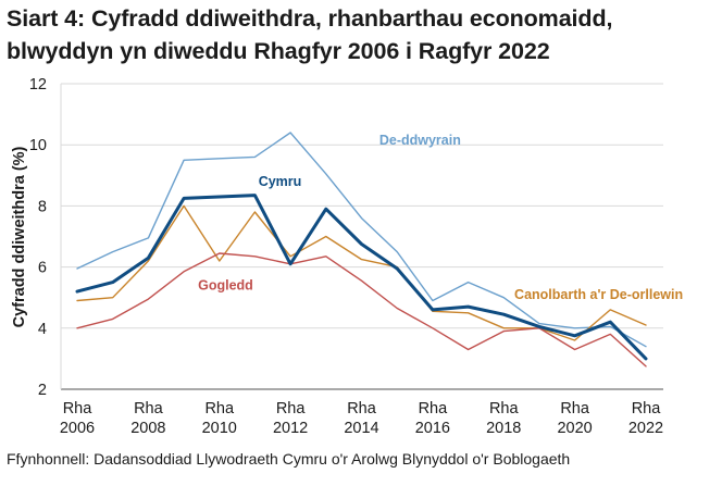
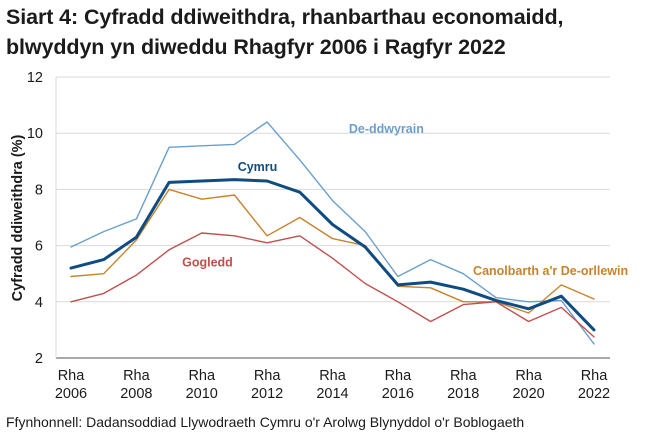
Canolbarth a'r De-orllewin/2010: 6.2 -> 7.7
Cymru/2012: 6.1 -> 8.3
De-ddwyrain/2022: 3.4 -> 2.5
